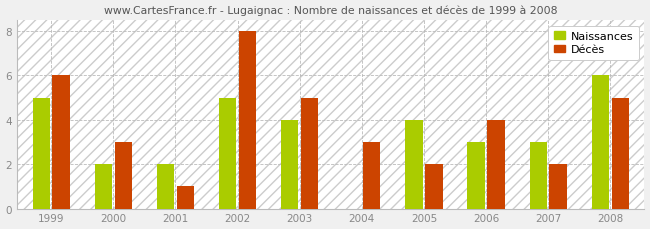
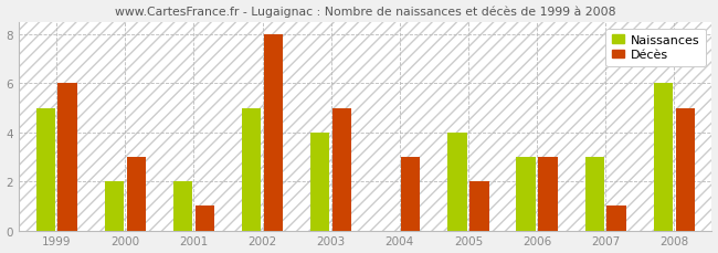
Décès/2006: 4 -> 3
Décès/2007: 2 -> 1
